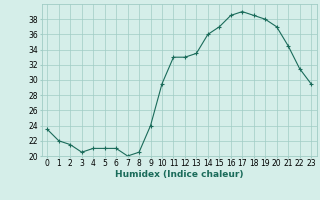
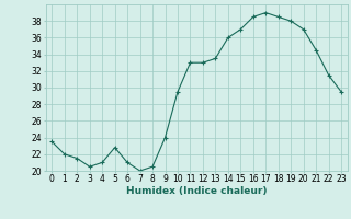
5: 21.0 -> 22.8
